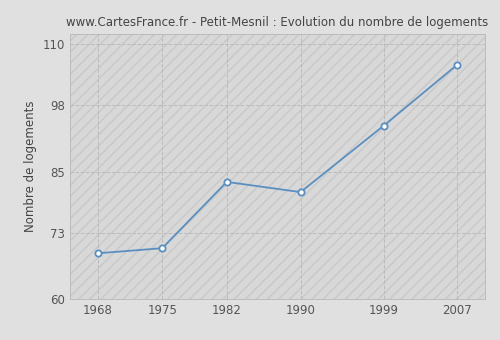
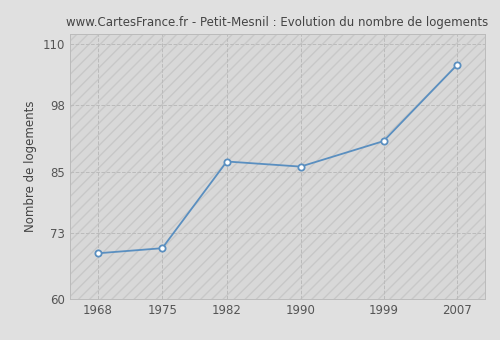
1982: 83 -> 87
1990: 81 -> 86
1999: 94 -> 91
